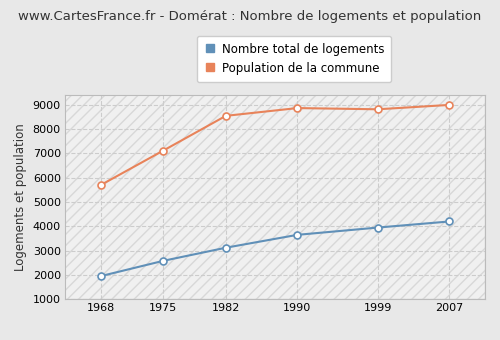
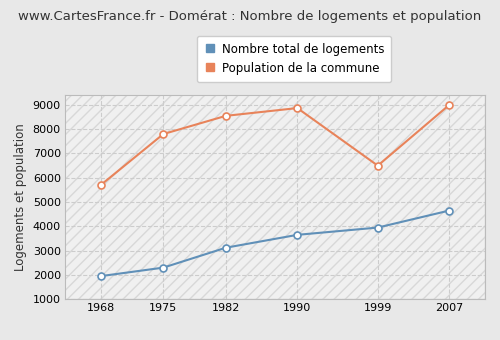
Nombre total de logements/1975: 2580 -> 2300
Population de la commune/1975: 7120 -> 7800
Population de la commune/1999: 8820 -> 6500
Nombre total de logements/2007: 4200 -> 4650
